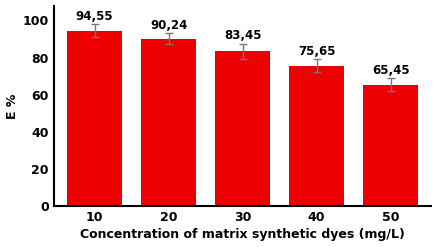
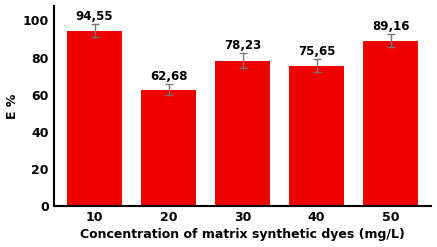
20: 90,24 -> 62,68
30: 83,45 -> 78,23
50: 65,45 -> 89,16
